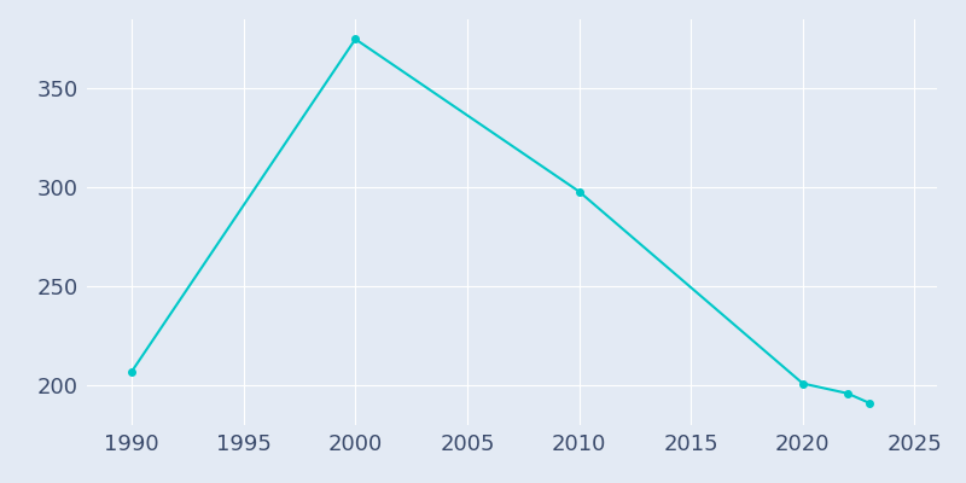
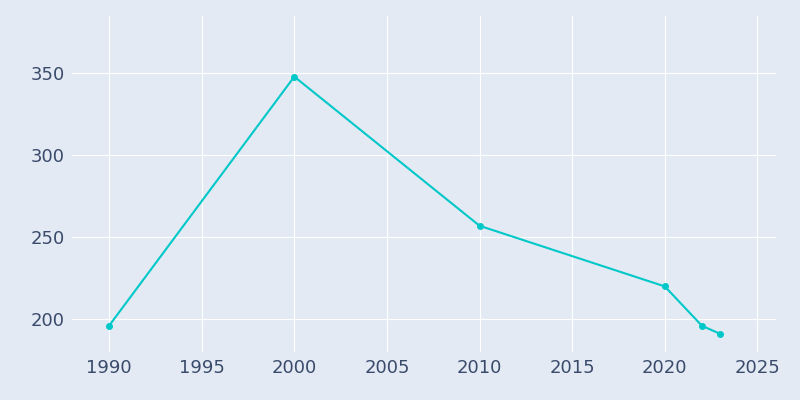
1990: 207 -> 196
2000: 375 -> 348
2010: 298 -> 257
2020: 201 -> 220
